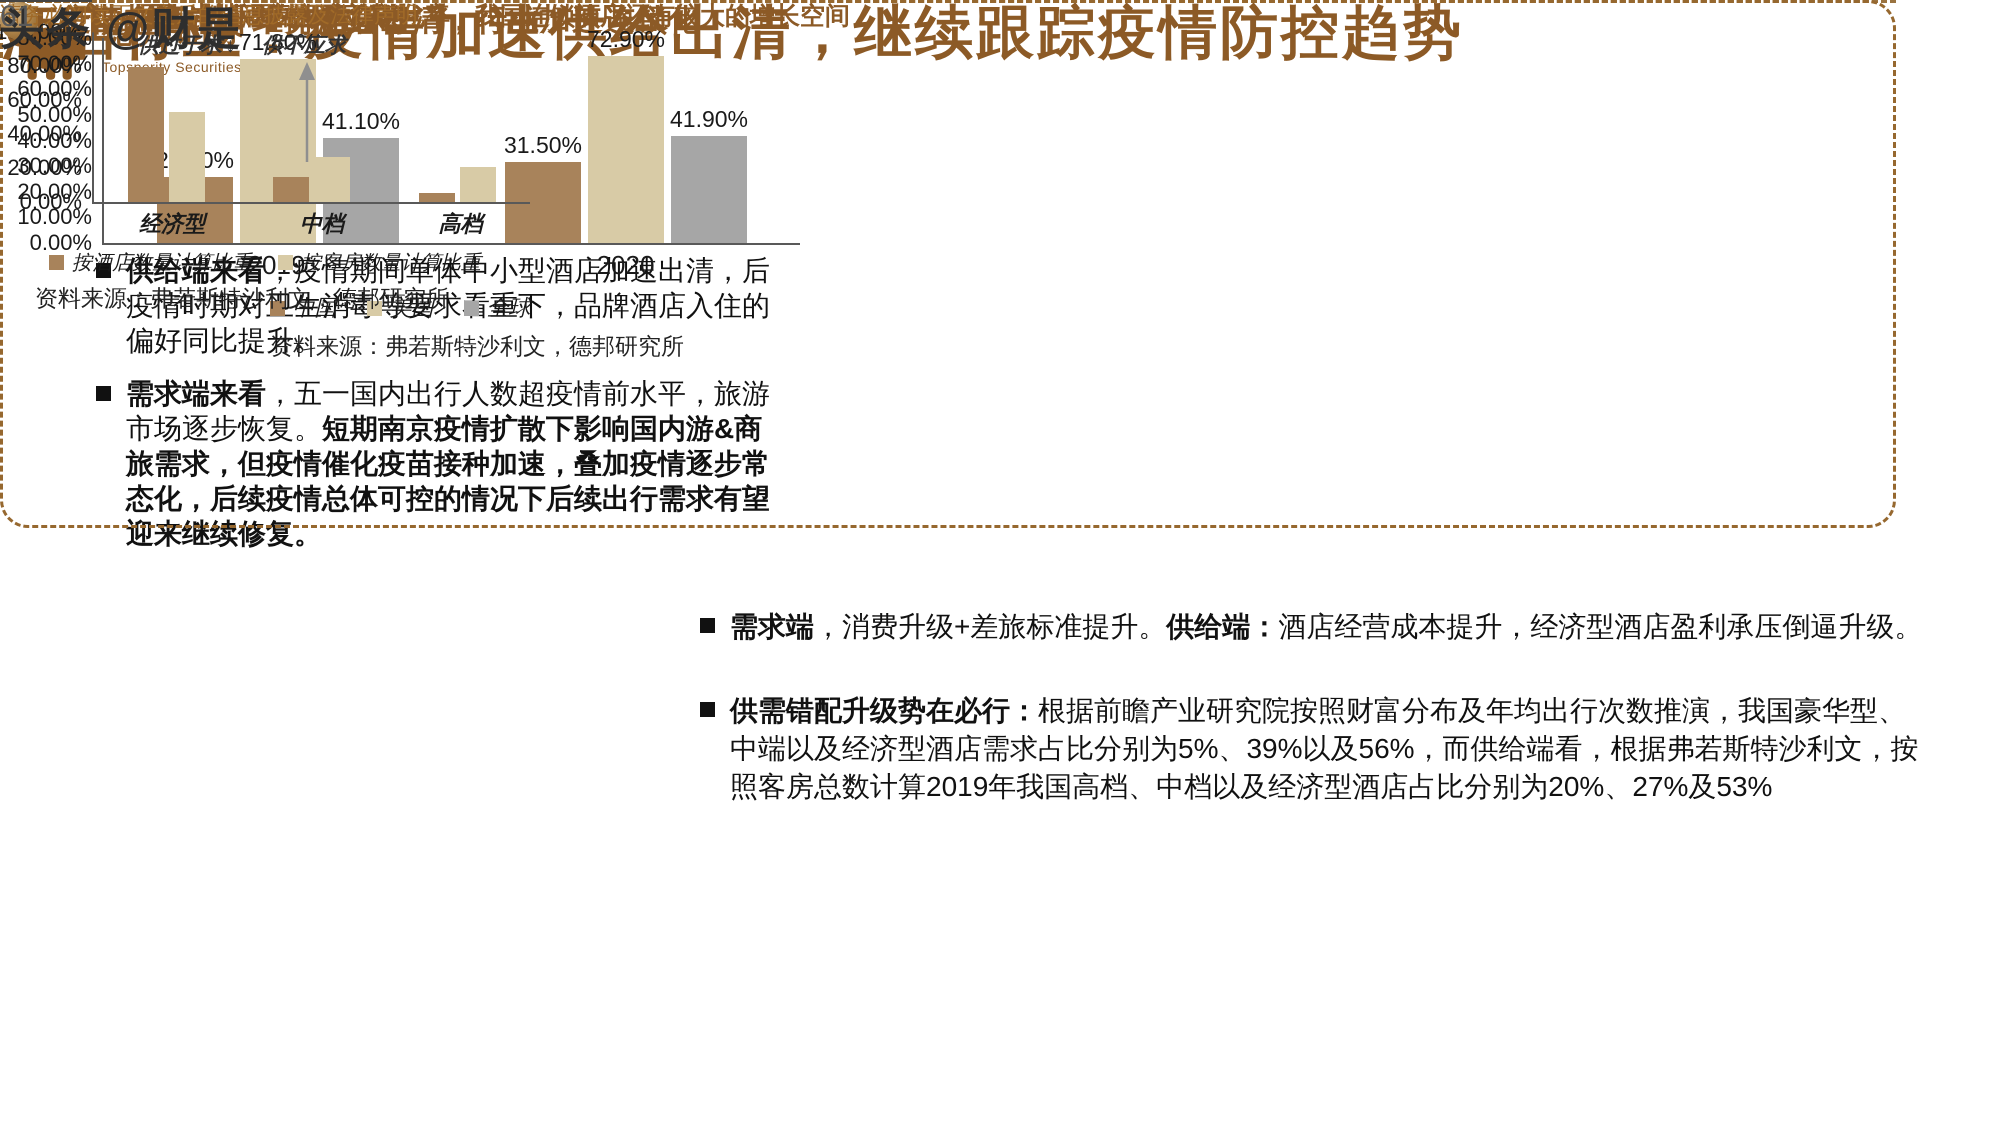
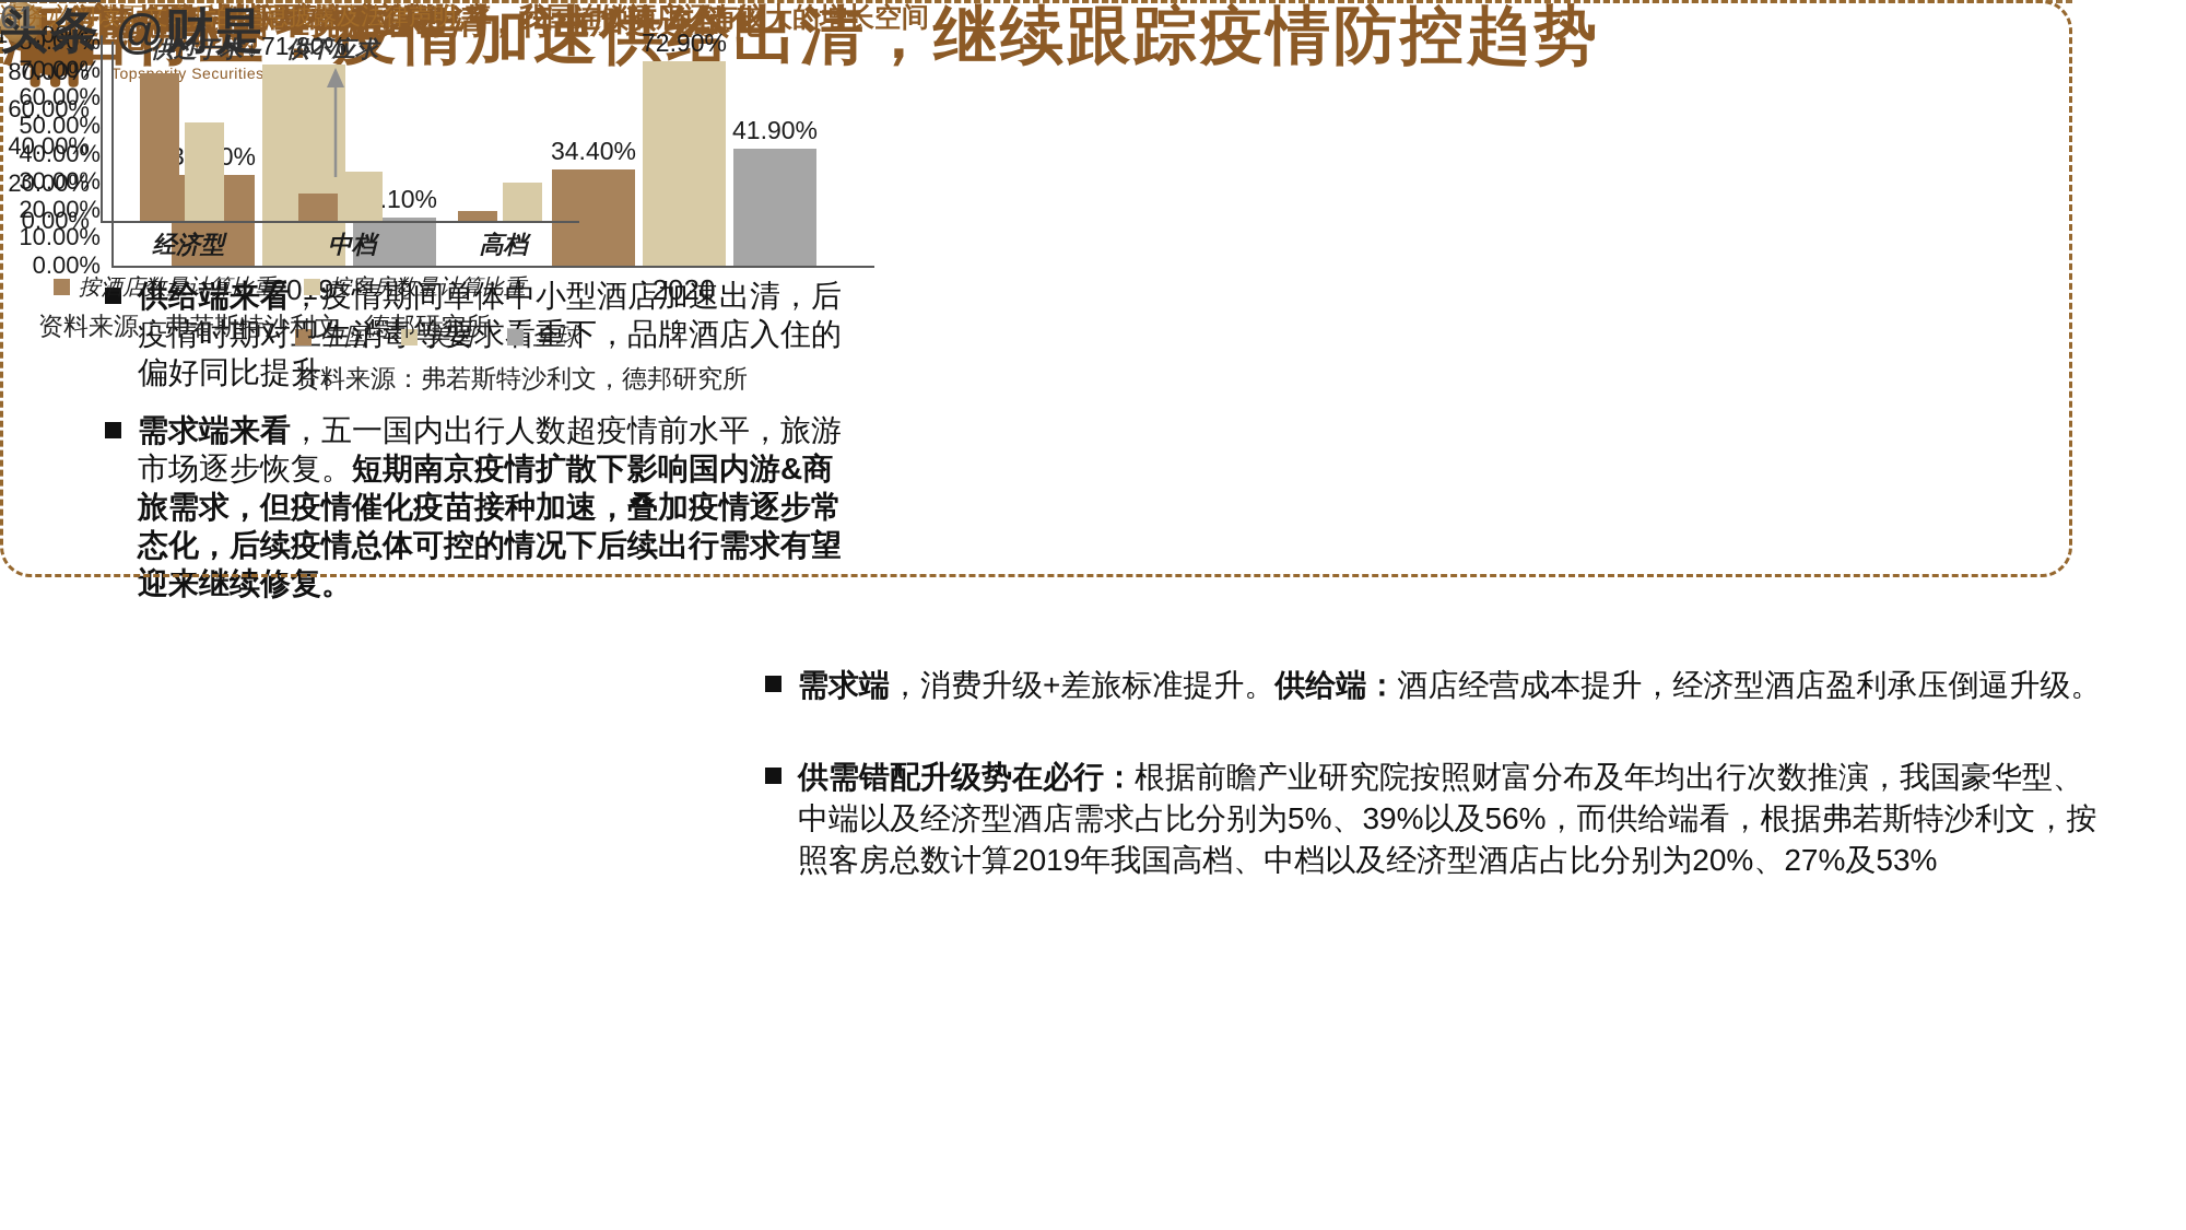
图：对标国外酒店连锁化率，我国连锁酒店还有较大的增长空间/中国/2019: 25.90% -> 32.40%
图：对标国外酒店连锁化率，我国连锁酒店还有较大的增长空间/全球/2019: 41.10% -> 17.10%
图：对标国外酒店连锁化率，我国连锁酒店还有较大的增长空间/中国/2020: 31.50% -> 34.40%
